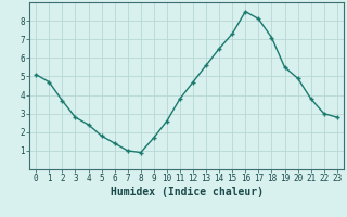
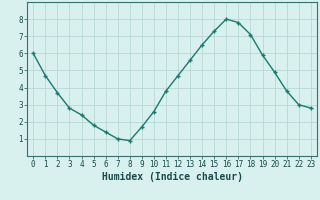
0: 5.1 -> 6.0
16: 8.5 -> 8.0
17: 8.1 -> 7.8
19: 5.5 -> 5.9
